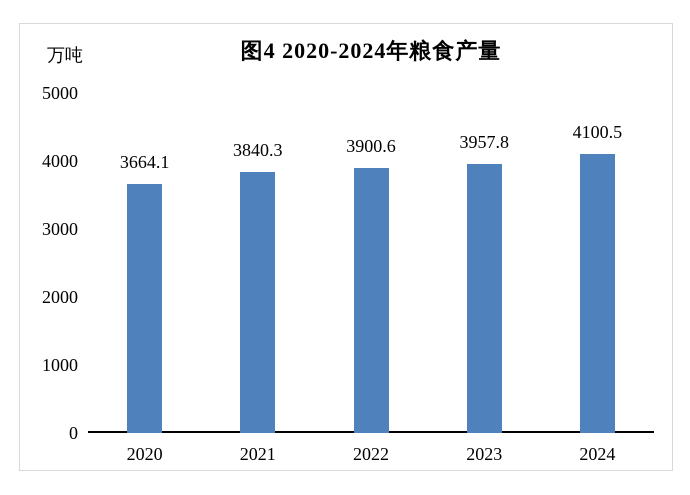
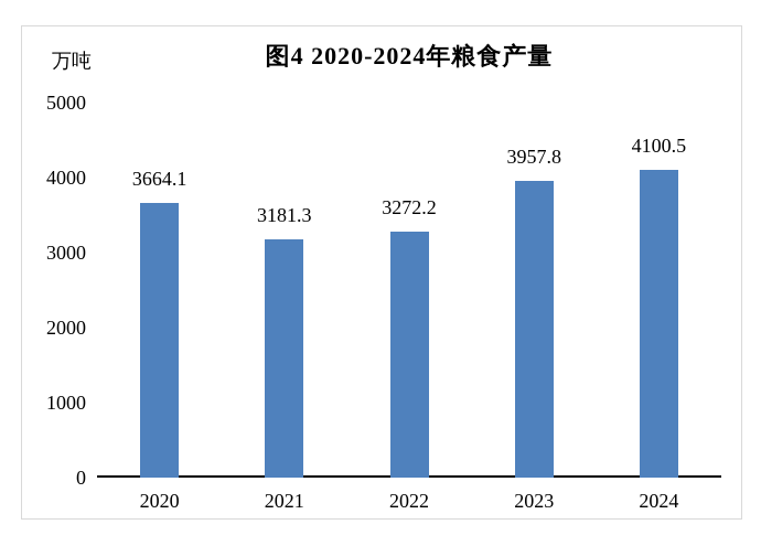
2021: 3840.3 -> 3181.3
2022: 3900.6 -> 3272.2
